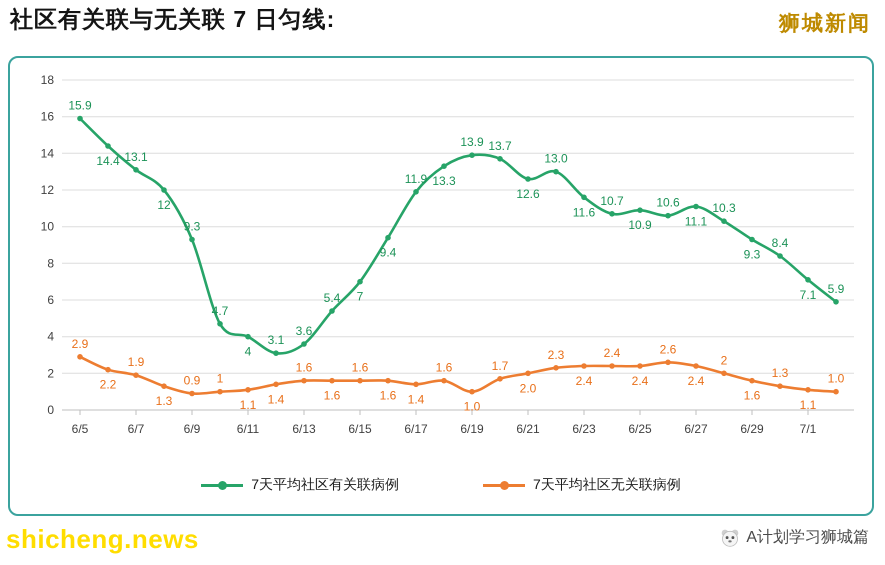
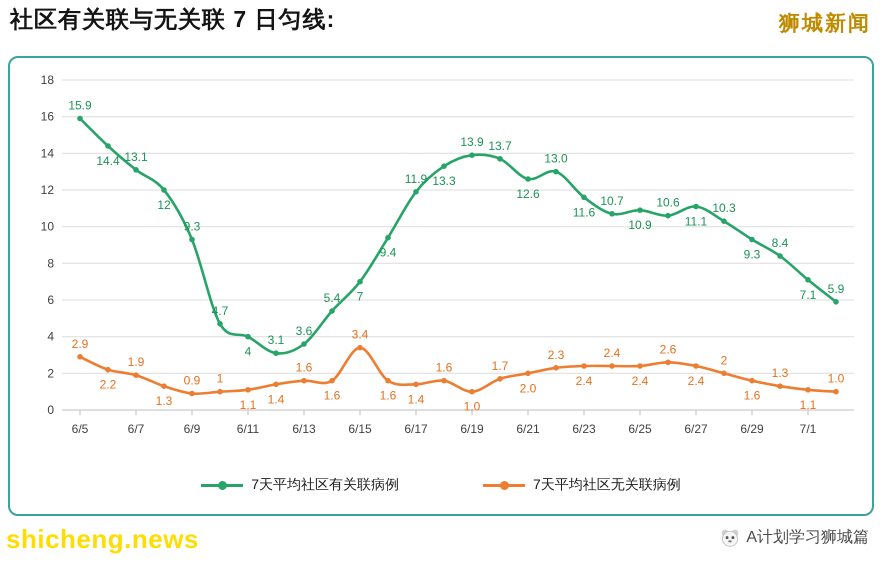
7天平均社区无关联病例/6/15: 1.6 -> 3.4
